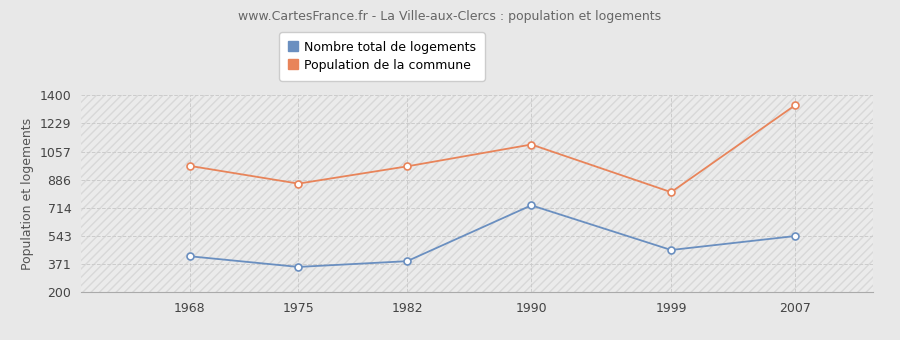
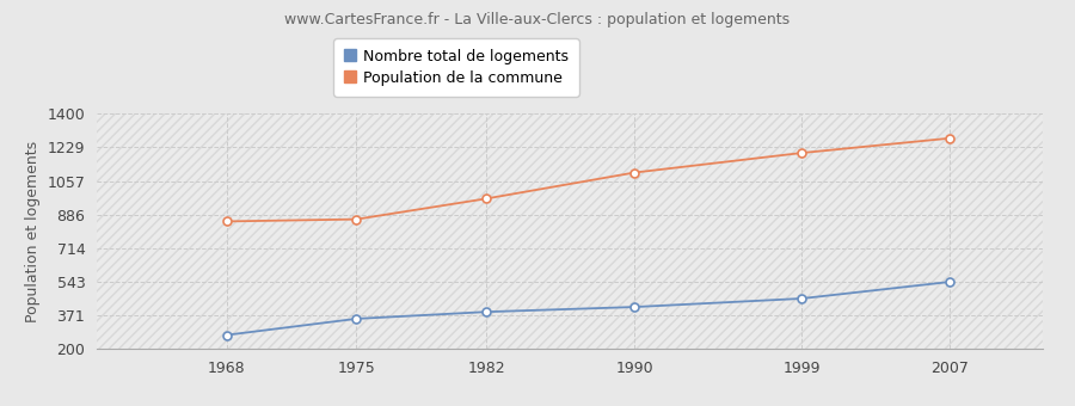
Population de la commune/1968: 970 -> 850
Nombre total de logements/1968: 420 -> 270
Nombre total de logements/1990: 730 -> 420
Population de la commune/1999: 810 -> 1200
Population de la commune/2007: 1340 -> 1280
